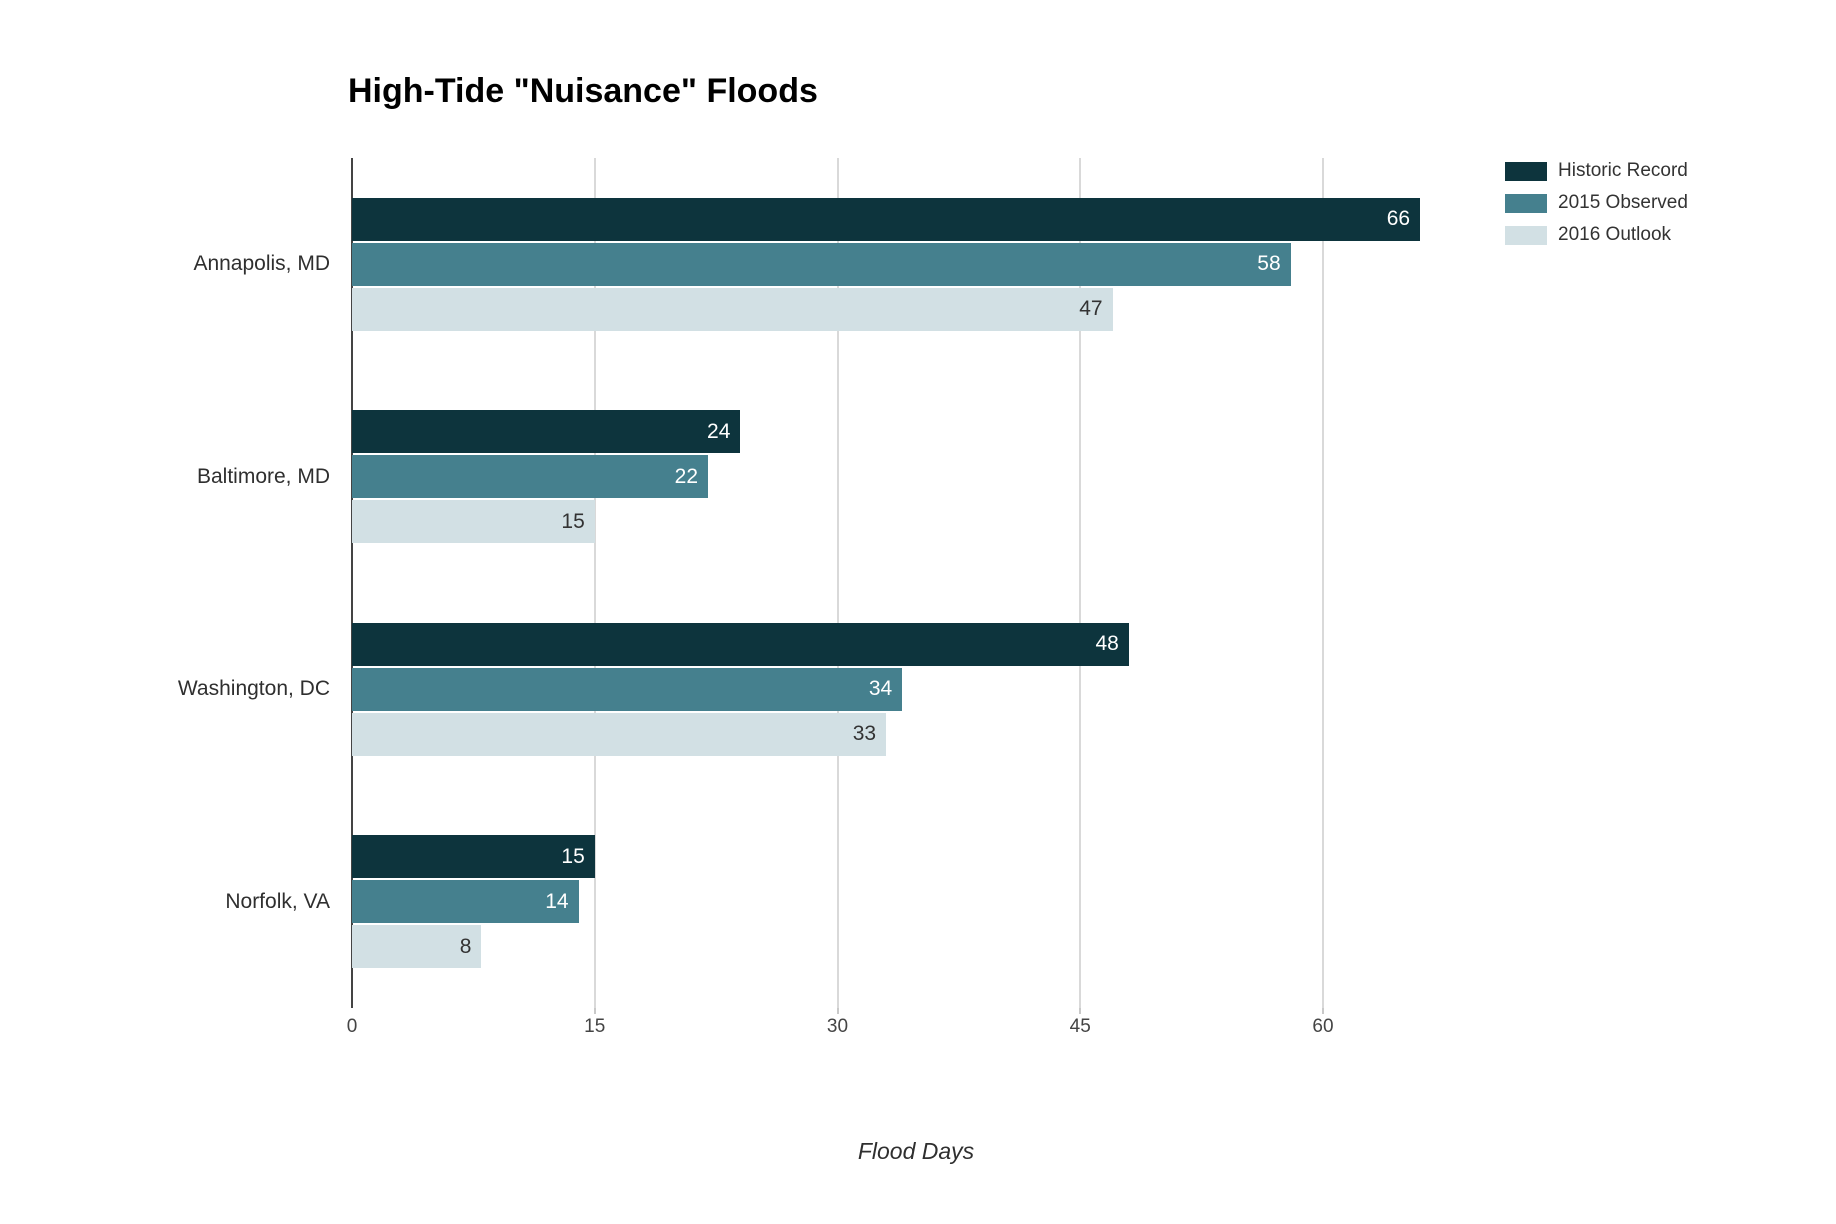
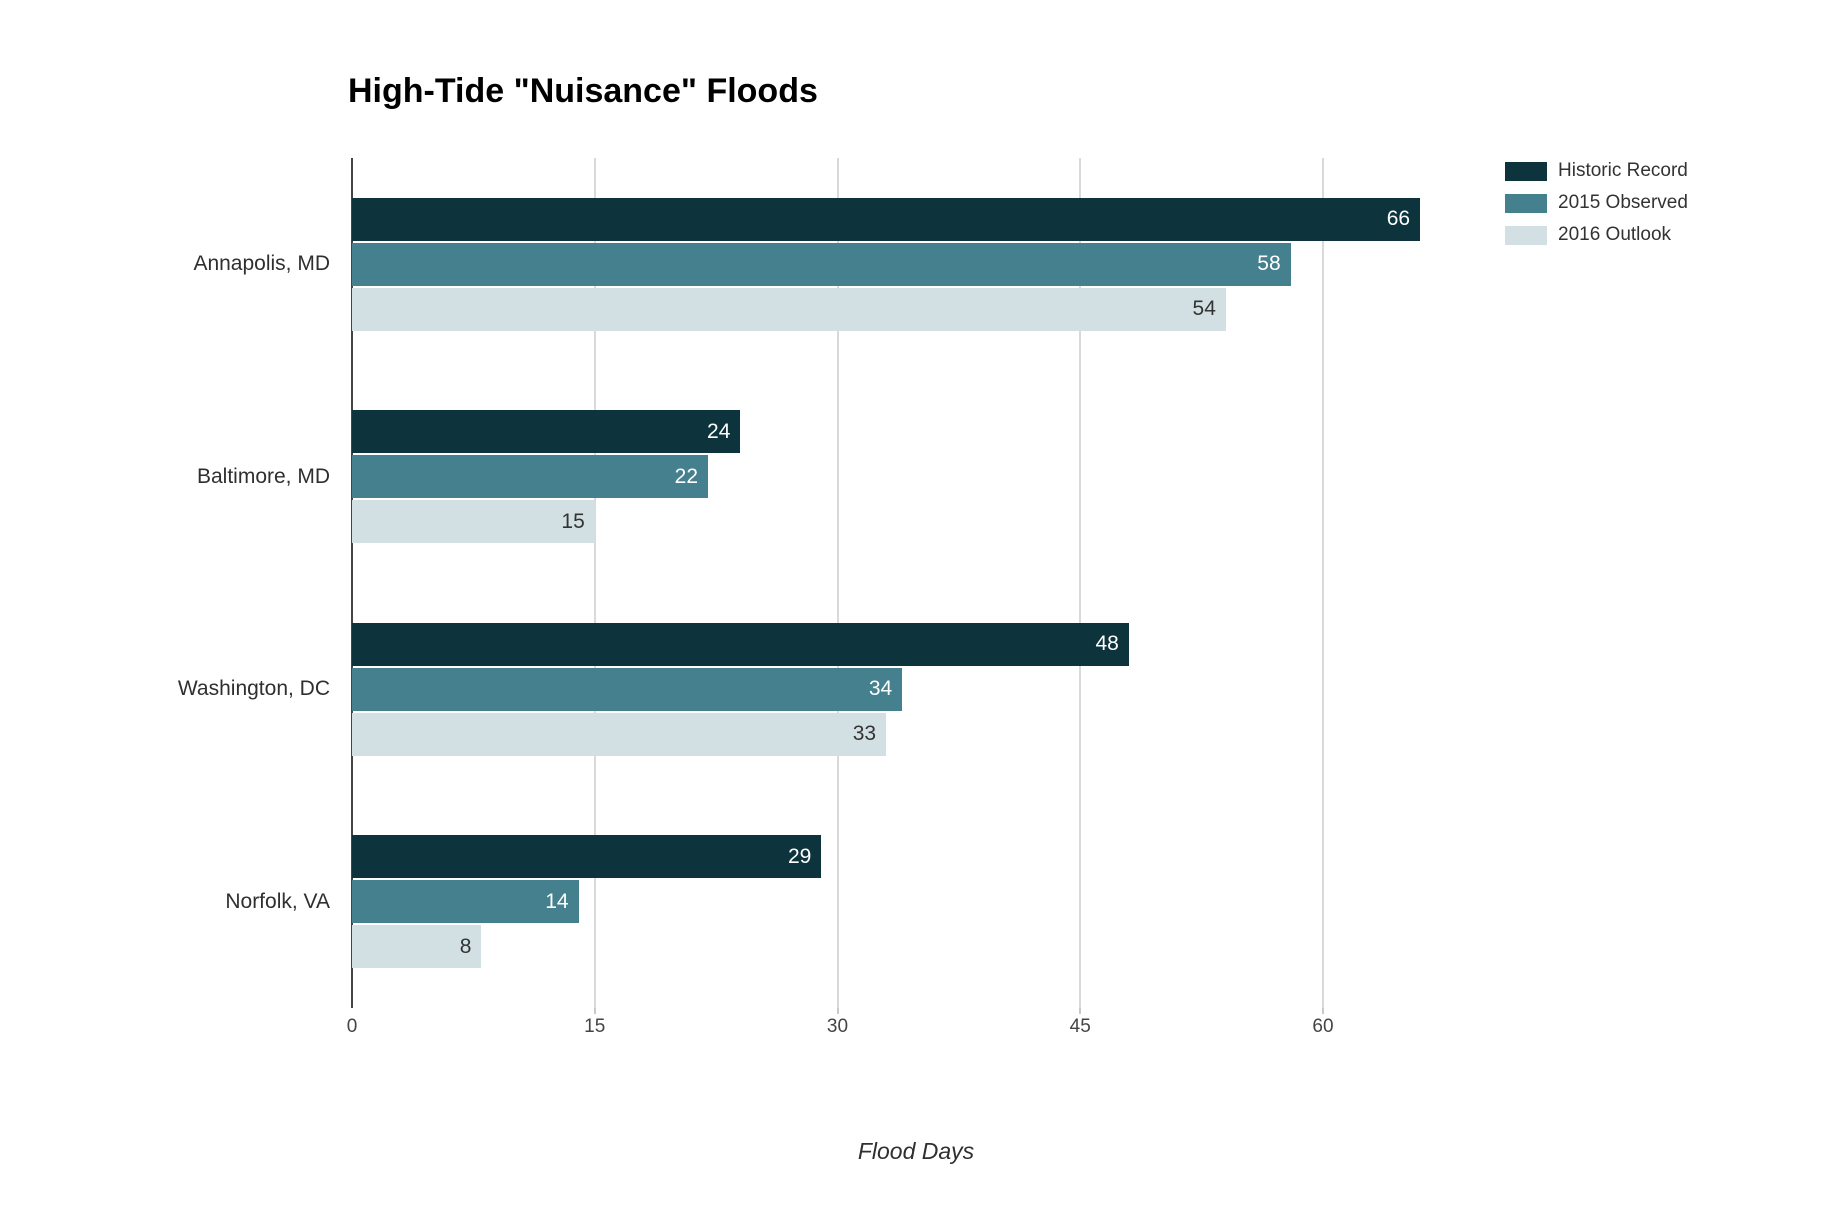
2016 Outlook/Annapolis, MD: 47 -> 54
Historic Record/Norfolk, VA: 15 -> 29
